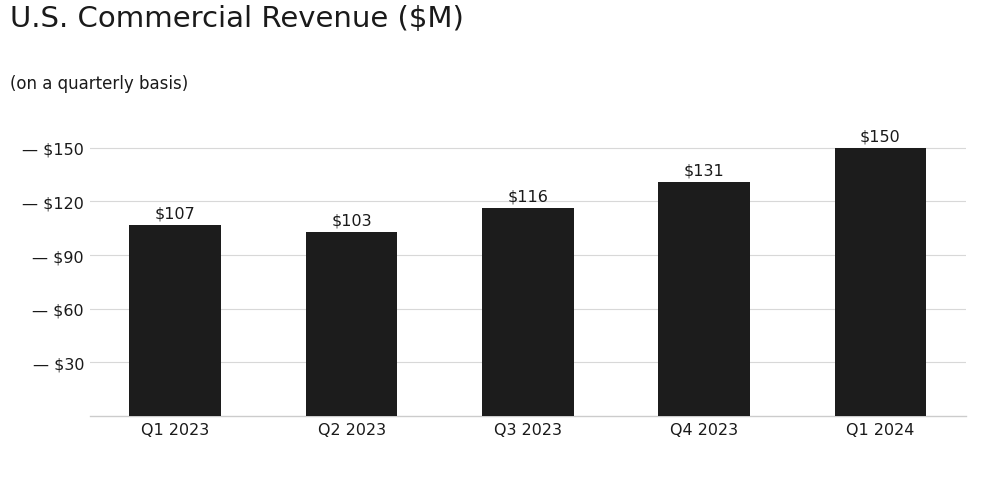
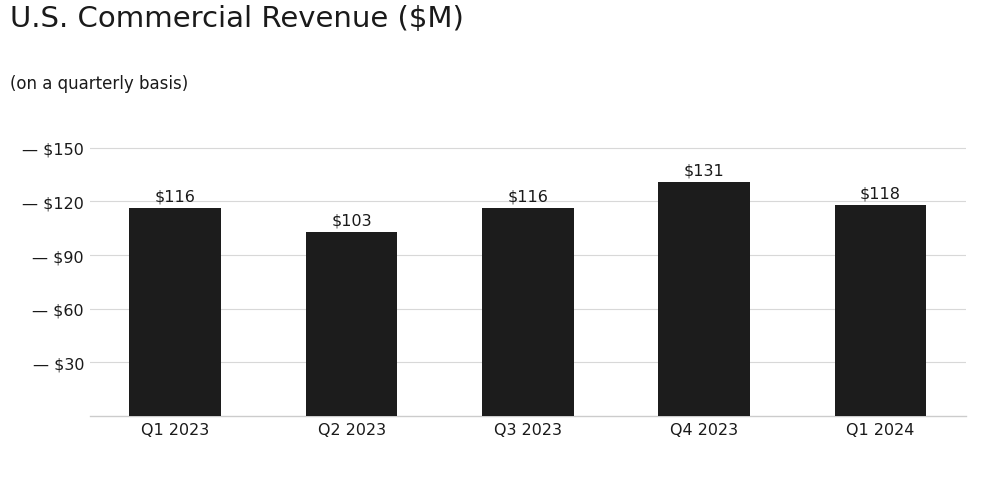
Q1 2023: $107 -> $116
Q1 2024: $150 -> $118
